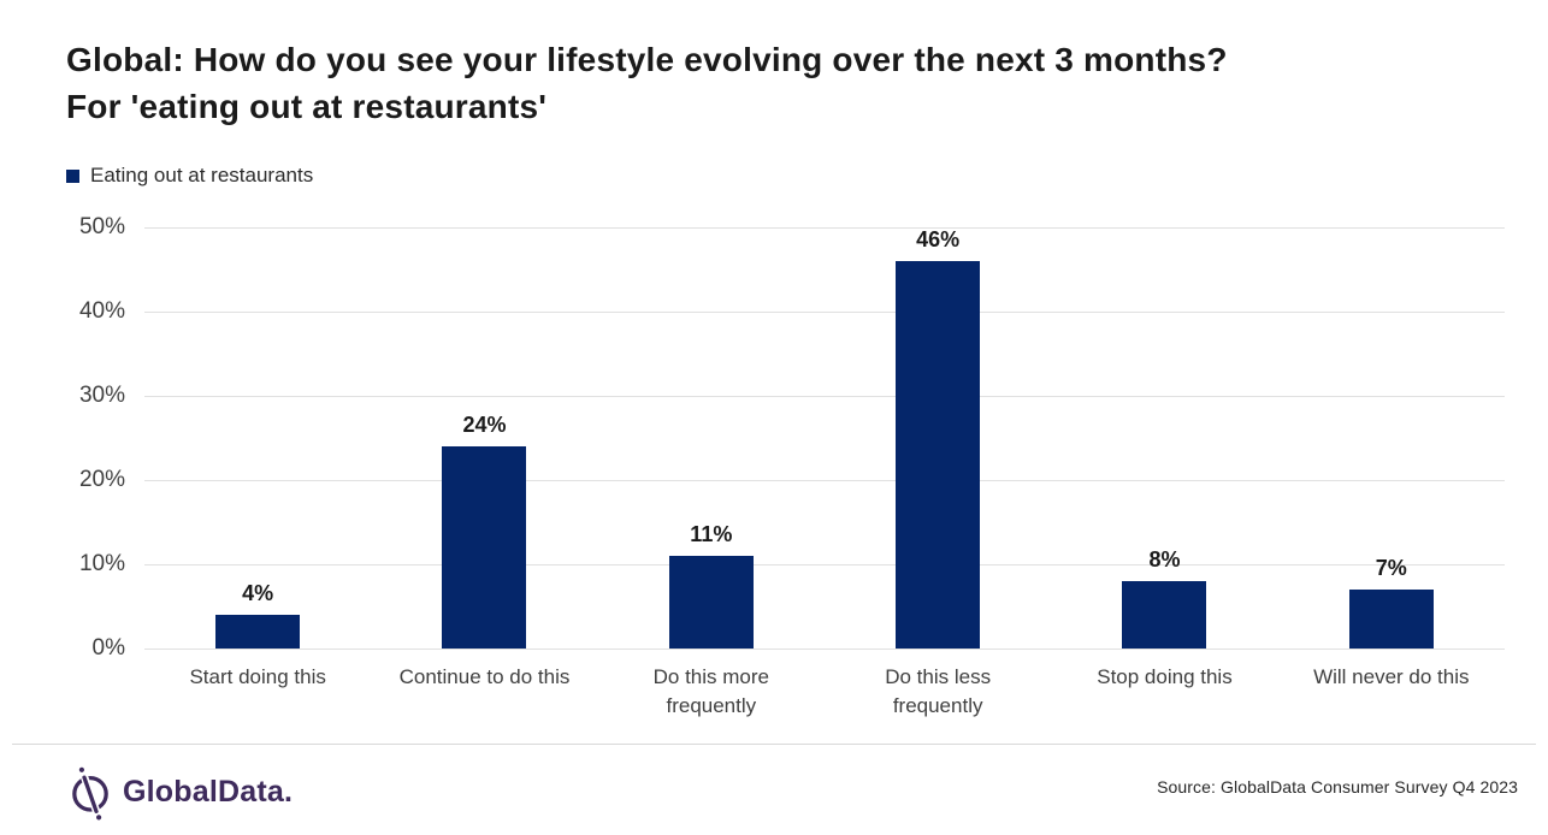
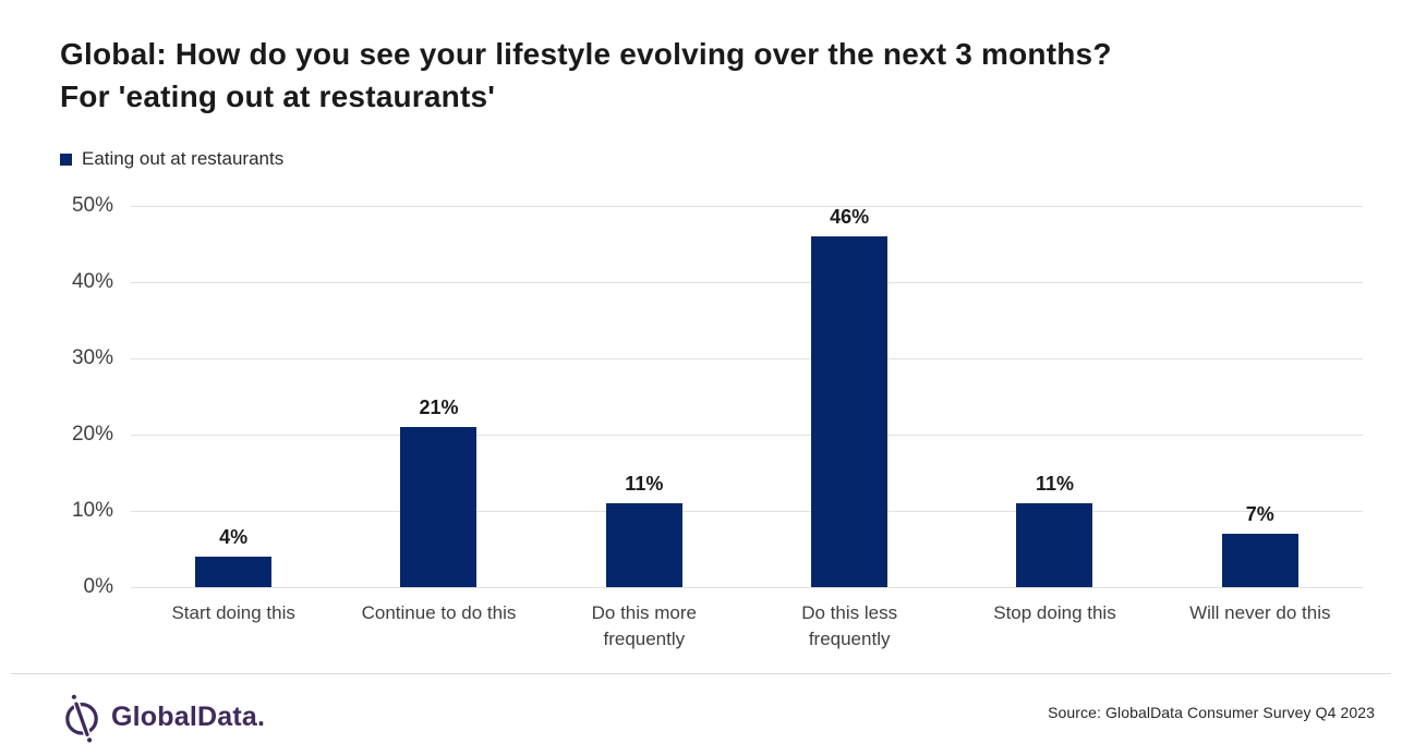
Continue to do this: 24% -> 21%
Stop doing this: 8% -> 11%
